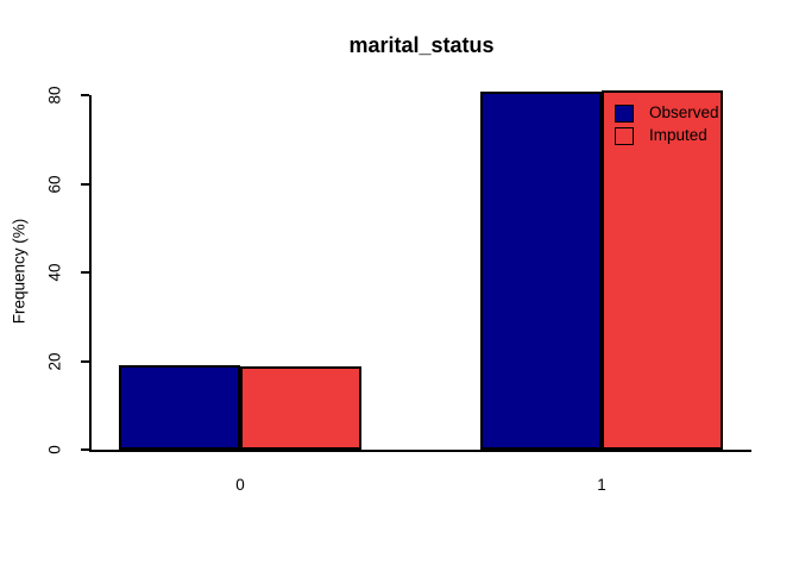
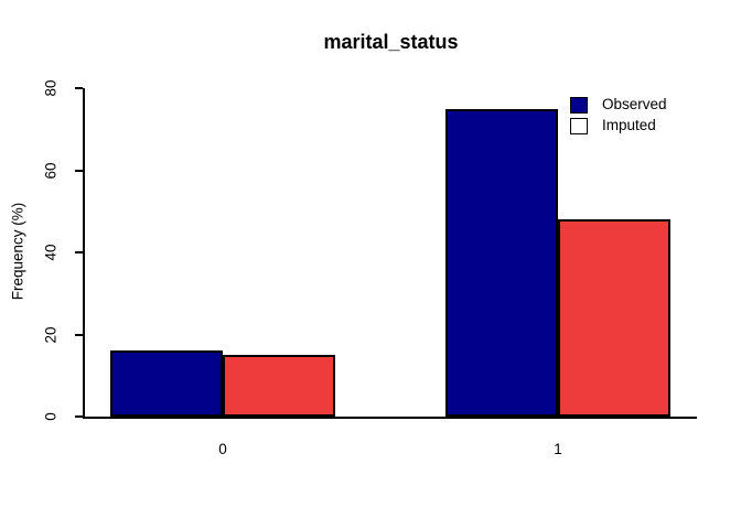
Observed/0: 19 -> 16
Imputed/0: 19 -> 15
Observed/1: 81 -> 75
Imputed/1: 81 -> 48
